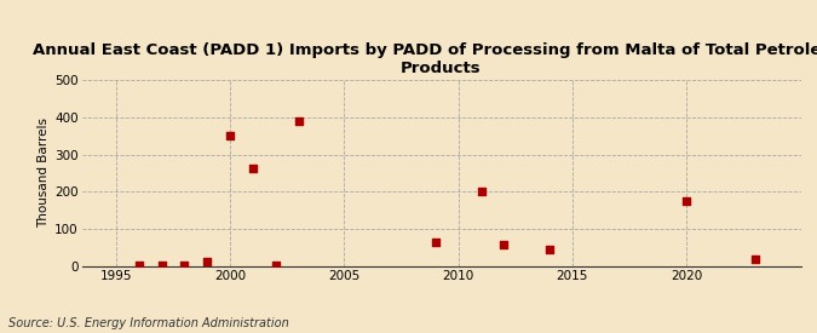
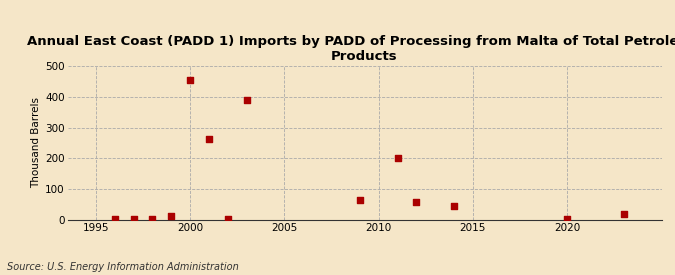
2000: 350 -> 455
2020: 175 -> 4
